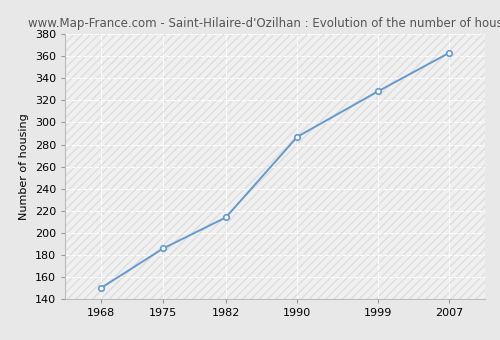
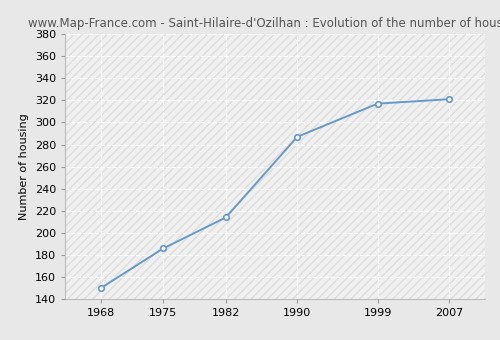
1999: 328 -> 317
2007: 363 -> 321
